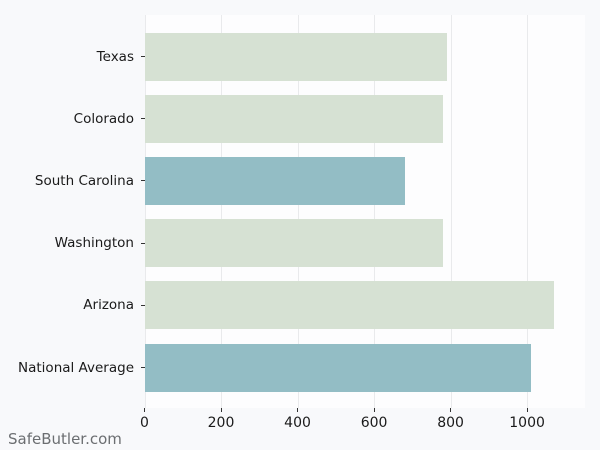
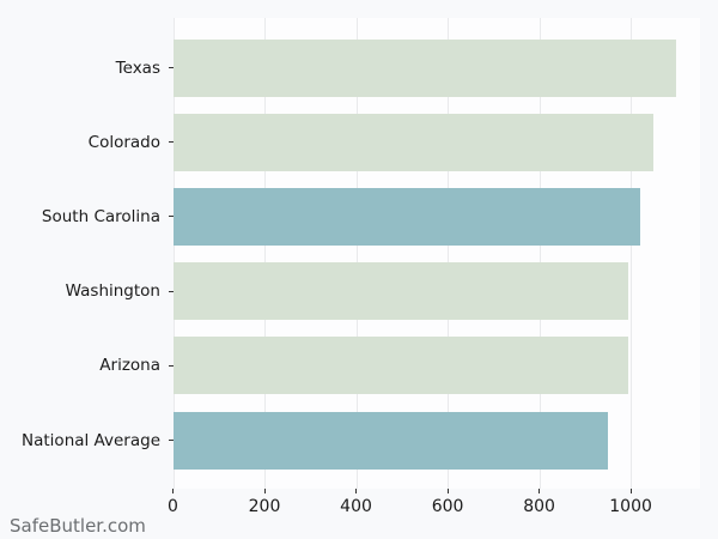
Texas: 790 -> 1100
Colorado: 780 -> 1050
South Carolina: 680 -> 1020
Washington: 780 -> 1000
Arizona: 1070 -> 1000
National Average: 1010 -> 950
